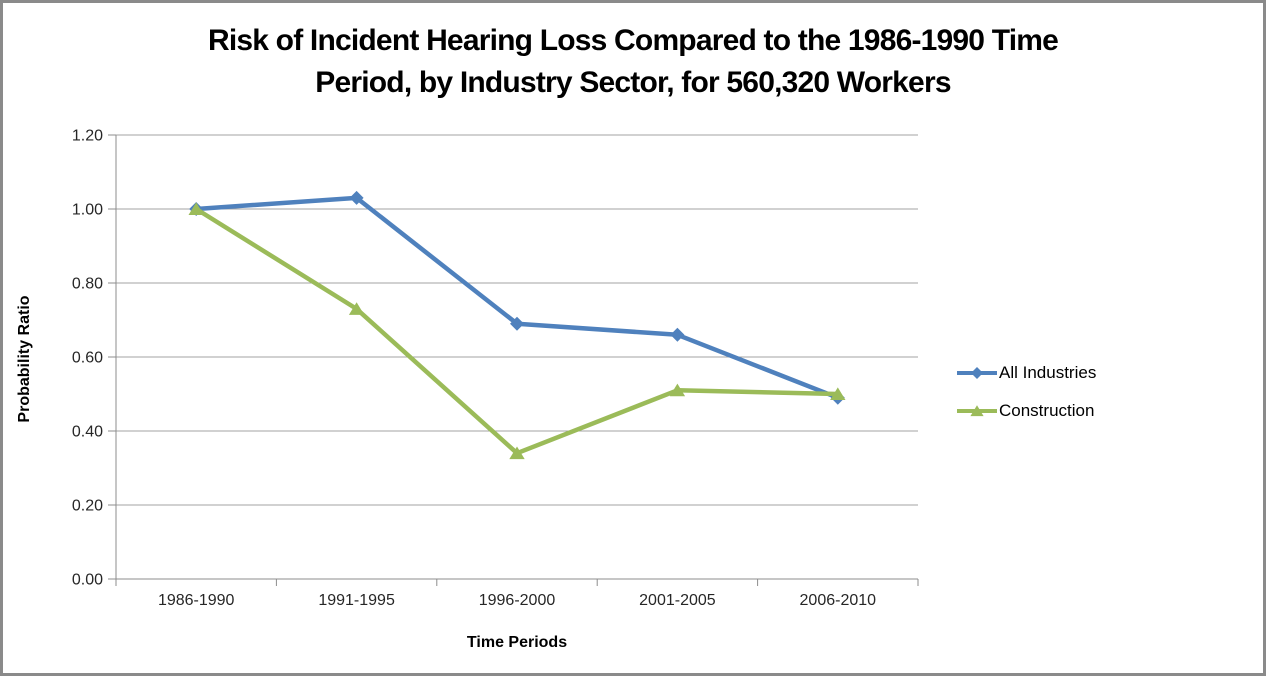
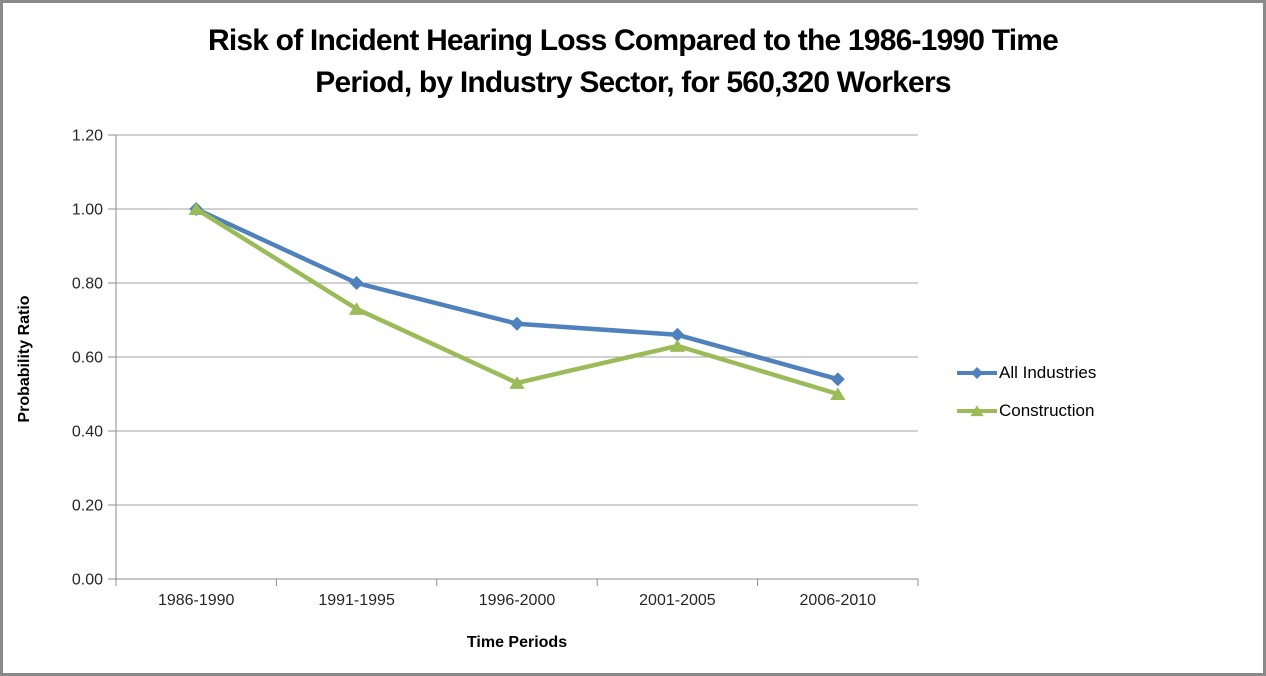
All Industries/1991-1995: 1.03 -> 0.80
Construction/1996-2000: 0.34 -> 0.53
Construction/2001-2005: 0.51 -> 0.63
All Industries/2006-2010: 0.49 -> 0.54
